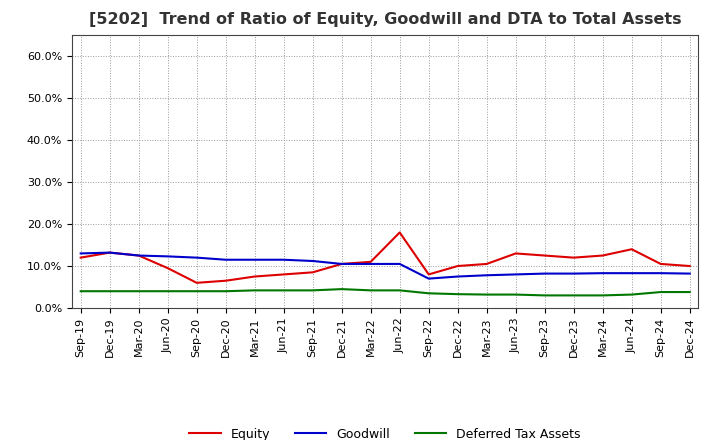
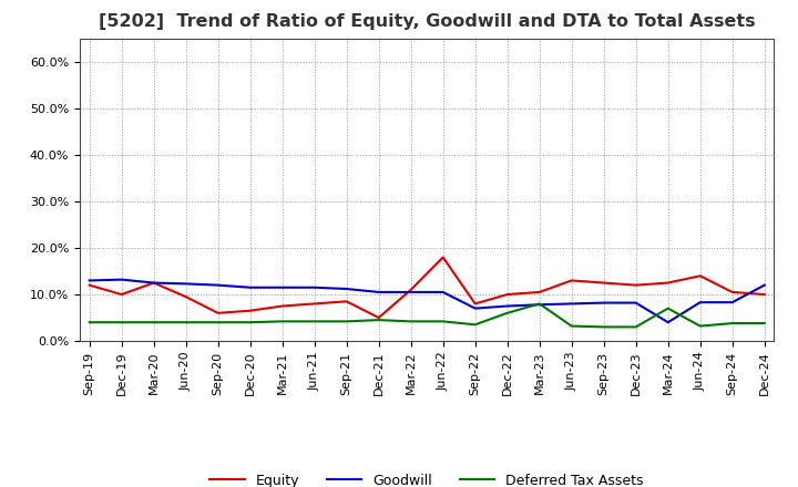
Equity/Dec-19: 13.2% -> 10.0%
Equity/Dec-21: 10.5% -> 5.0%
Deferred Tax Assets/Dec-22: 3.3% -> 6.0%
Deferred Tax Assets/Mar-23: 3.2% -> 8.0%
Goodwill/Mar-24: 8.3% -> 4.0%
Deferred Tax Assets/Mar-24: 3.0% -> 7.0%
Goodwill/Dec-24: 8.2% -> 12.0%
